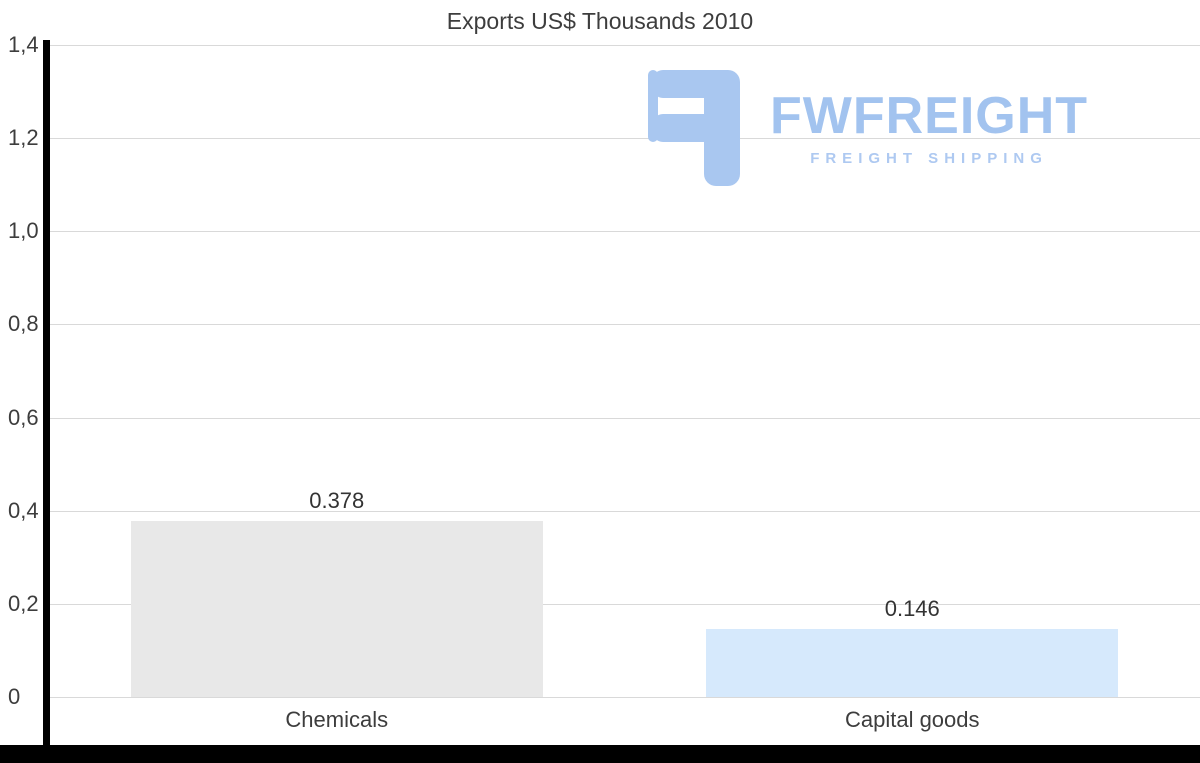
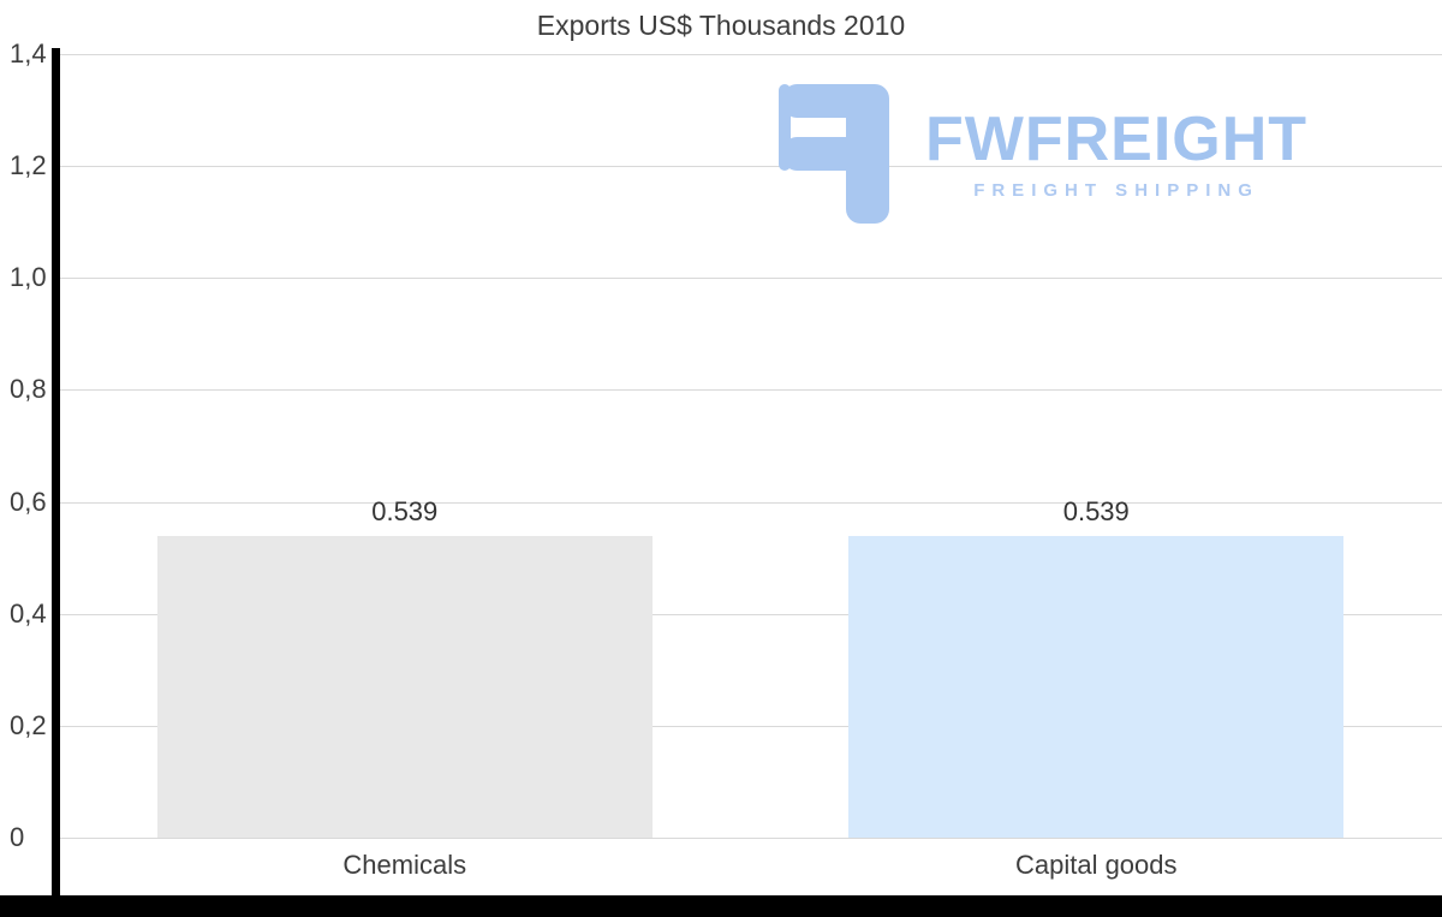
Chemicals: 0.378 -> 0.539
Capital goods: 0.146 -> 0.539
